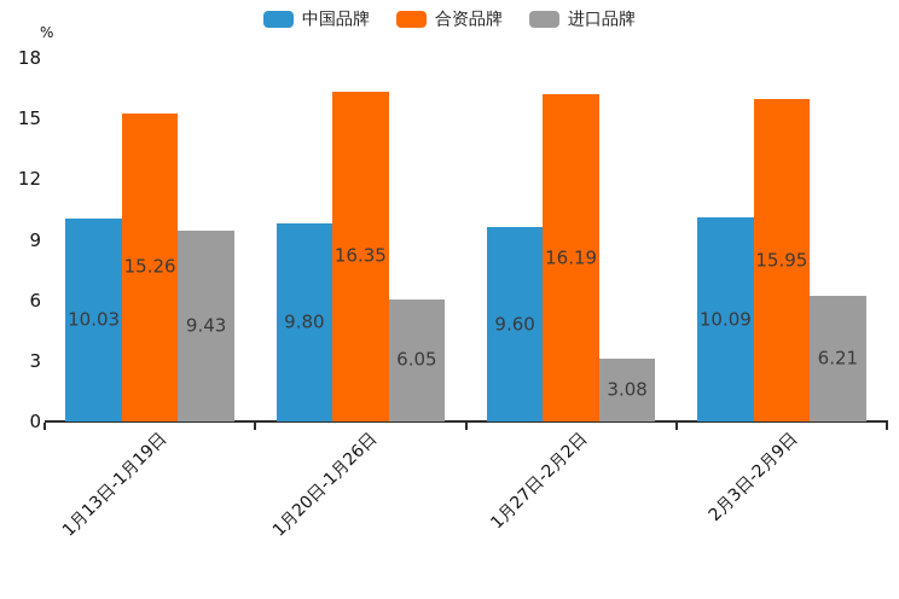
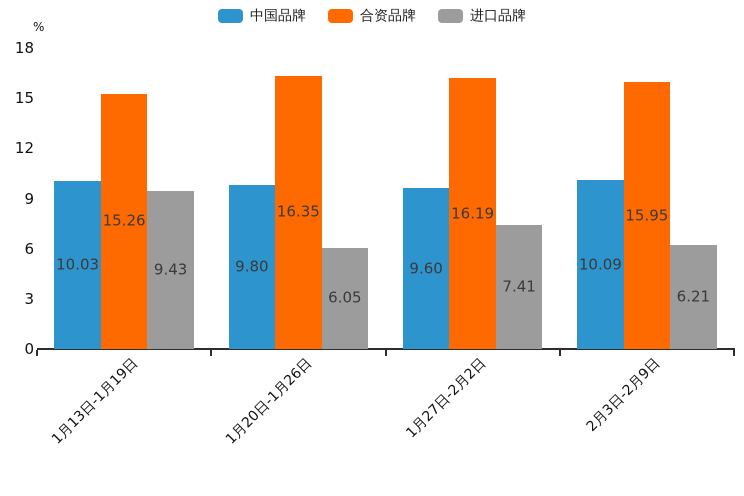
进口品牌/1月27日-2月2日: 3.08 -> 7.41
